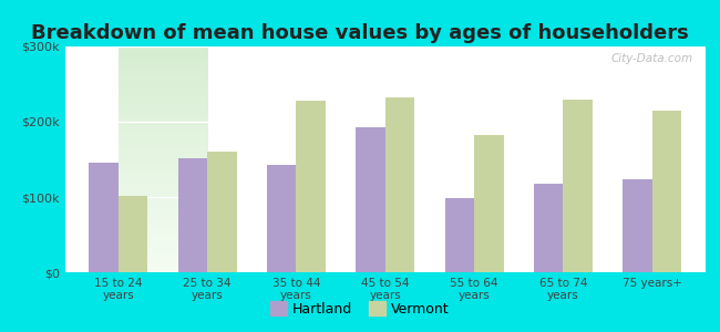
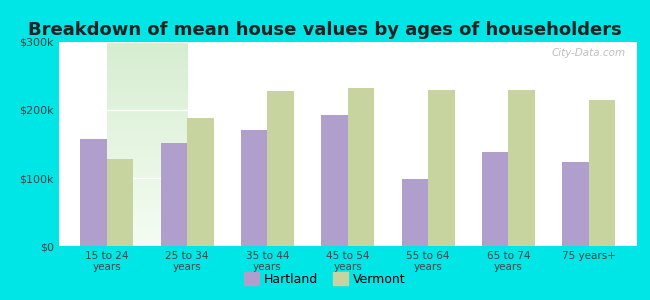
Hartland/15 to 24 years: $146k -> $158k
Vermont/15 to 24 years: $102k -> $128k
Vermont/25 to 34 years: $160k -> $188k
Hartland/35 to 44 years: $142k -> $170k
Vermont/55 to 64 years: $182k -> $230k
Hartland/65 to 74 years: $118k -> $138k
